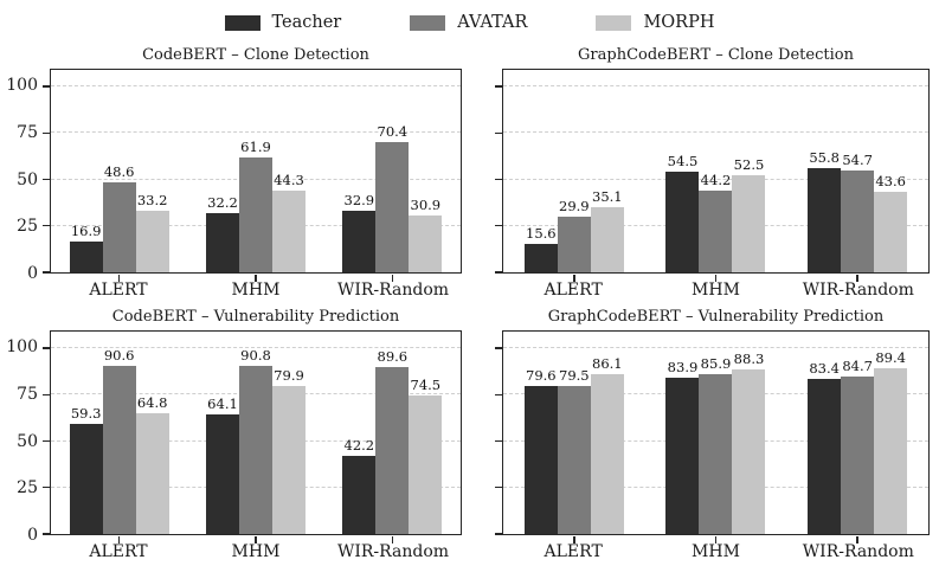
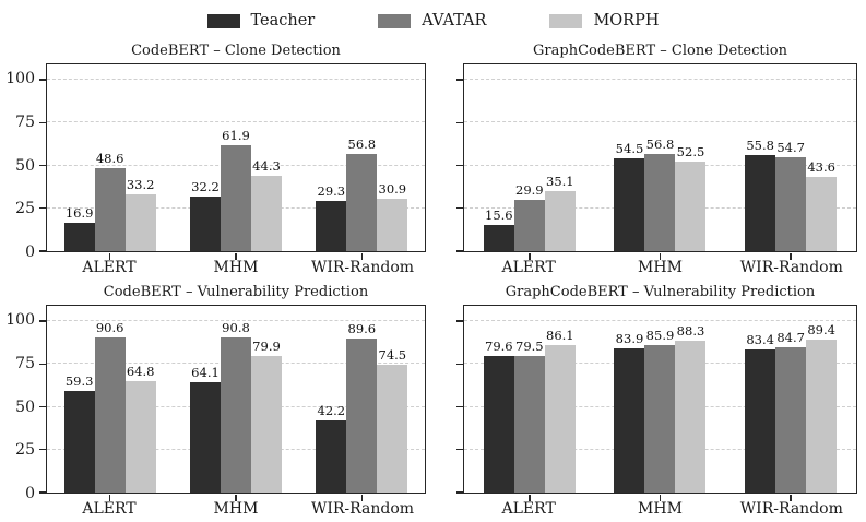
CodeBERT – Clone Detection/Teacher/WIR-Random: 32.9 -> 29.3
CodeBERT – Clone Detection/AVATAR/WIR-Random: 70.4 -> 56.8
GraphCodeBERT – Clone Detection/AVATAR/MHM: 44.2 -> 56.8
